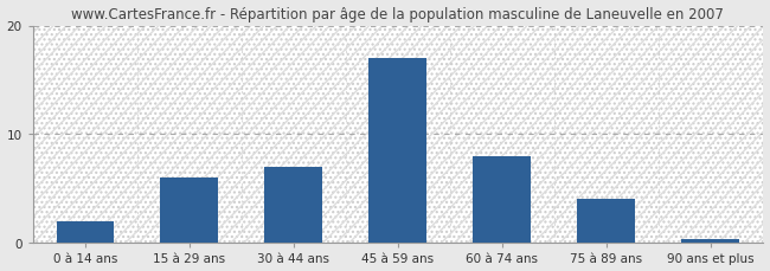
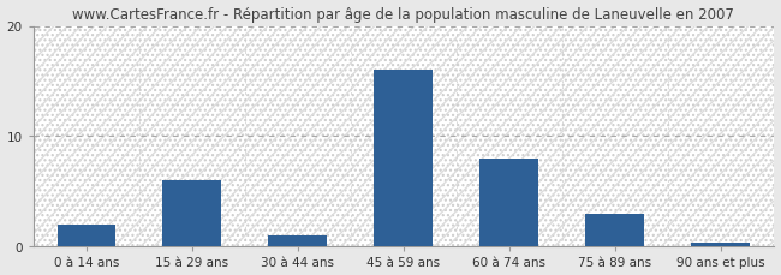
30 à 44 ans: 7.0 -> 1.0
45 à 59 ans: 17.0 -> 16.0
75 à 89 ans: 4.0 -> 3.0
